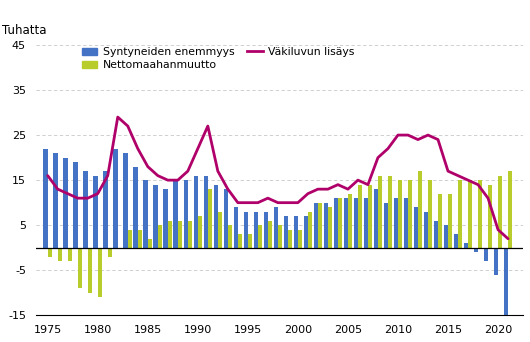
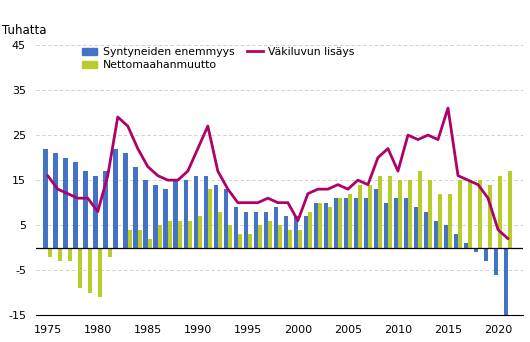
Väkiluvun lisäys/1980: 12 -> 8
Väkiluvun lisäys/2000: 10 -> 6
Väkiluvun lisäys/2010: 25 -> 17
Väkiluvun lisäys/2015: 17 -> 31
